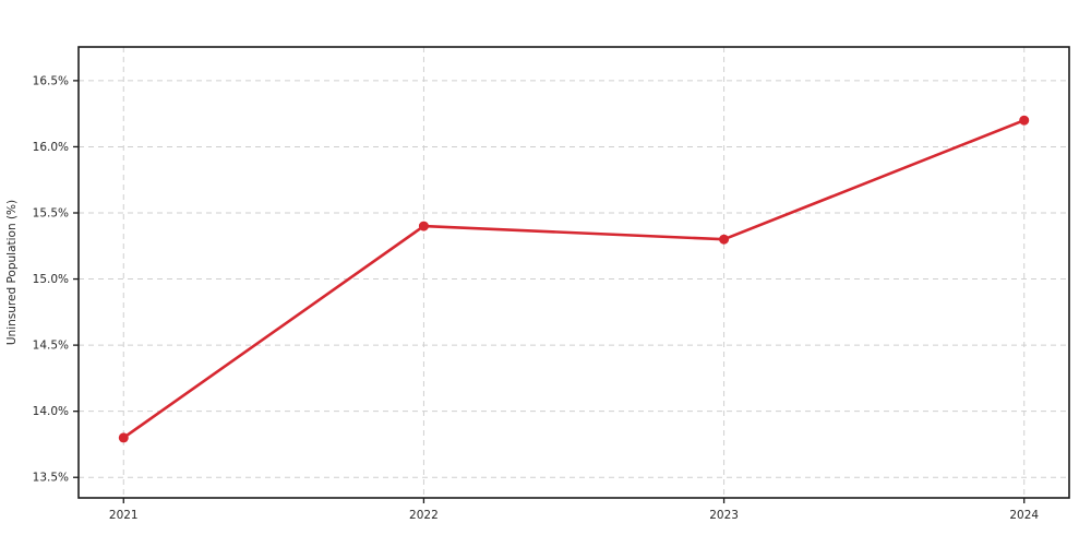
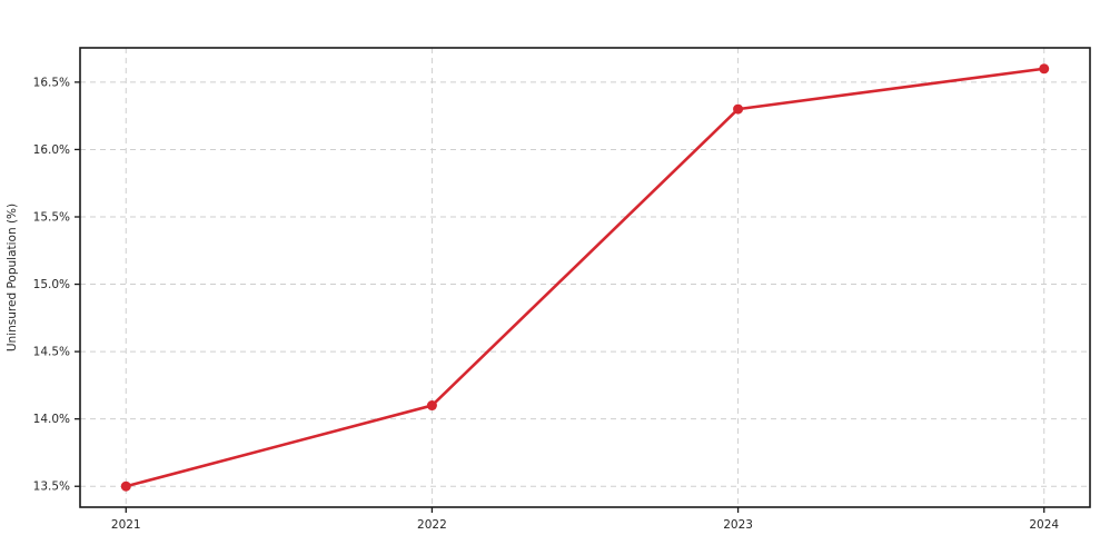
2021: 13.8% -> 13.5%
2022: 15.4% -> 14.1%
2023: 15.3% -> 16.3%
2024: 16.2% -> 16.6%
